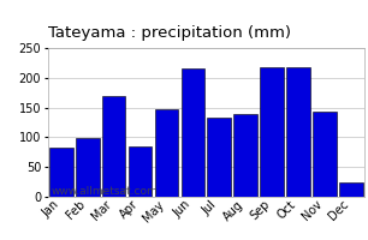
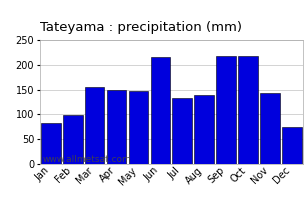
Mar: 170 -> 156
Apr: 85 -> 150
Dec: 25 -> 75
